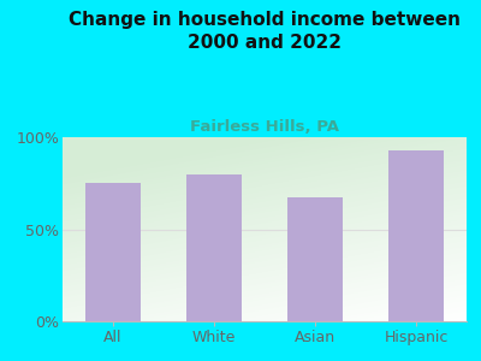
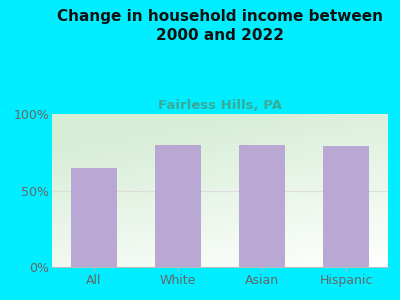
All: 75% -> 65%
Asian: 67% -> 80%
Hispanic: 93% -> 79%
